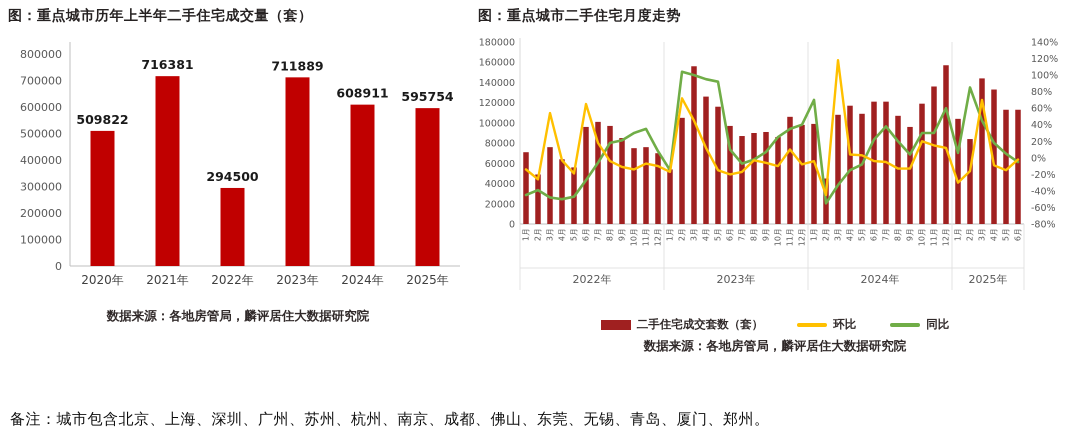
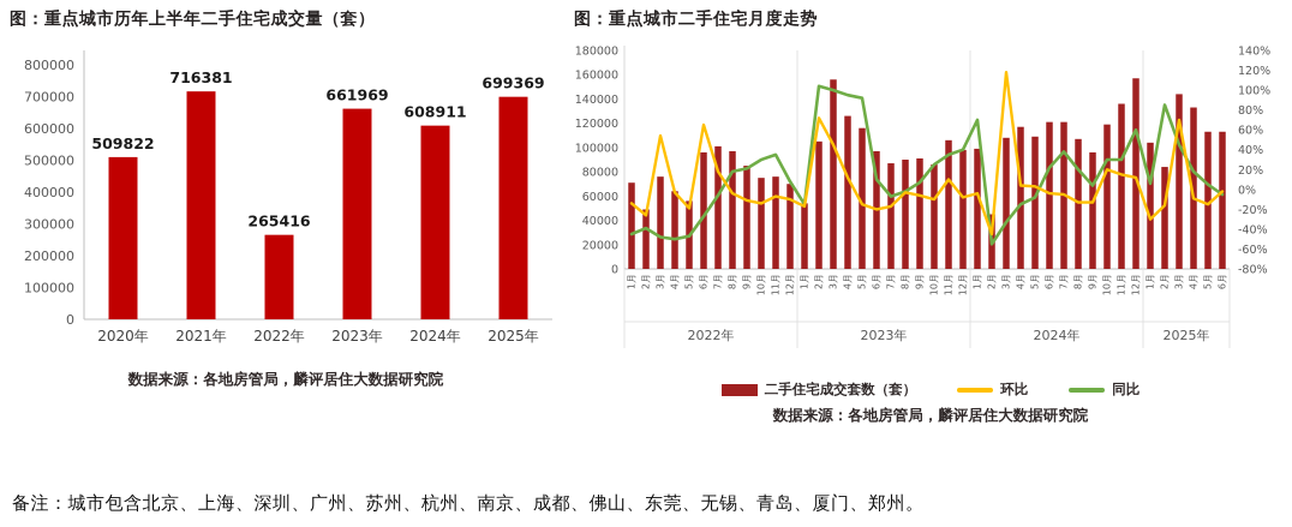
图：重点城市历年上半年二手住宅成交量（套）/2022年: 294500 -> 265416
图：重点城市历年上半年二手住宅成交量（套）/2023年: 711889 -> 661969
图：重点城市历年上半年二手住宅成交量（套）/2025年: 595754 -> 699369
